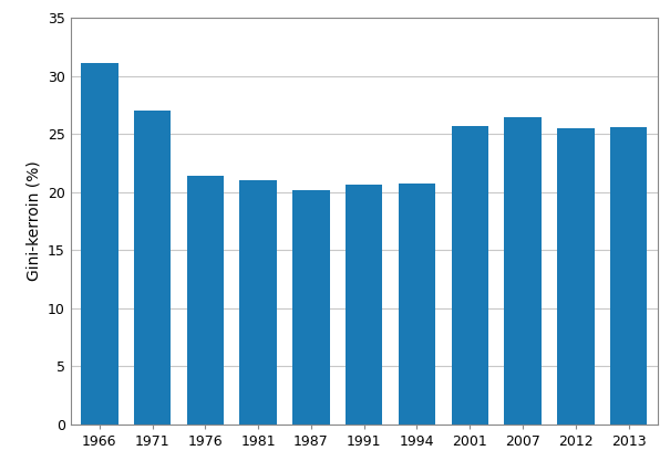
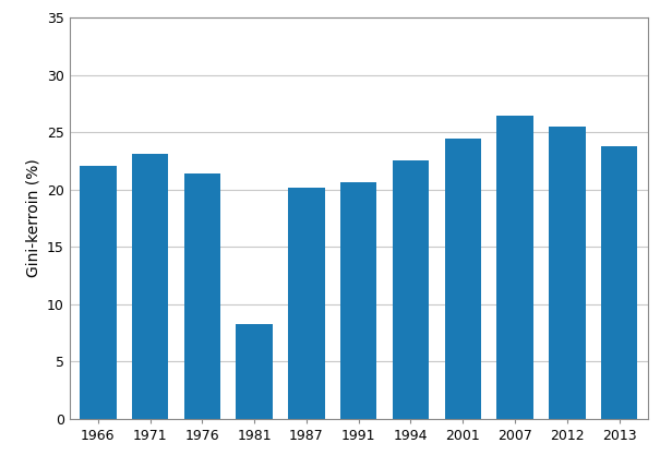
1966: 31.1 -> 22.1
1971: 27.0 -> 23.1
1981: 21.0 -> 8.3
1994: 20.7 -> 22.5
2001: 25.7 -> 24.4
2013: 25.6 -> 23.8
